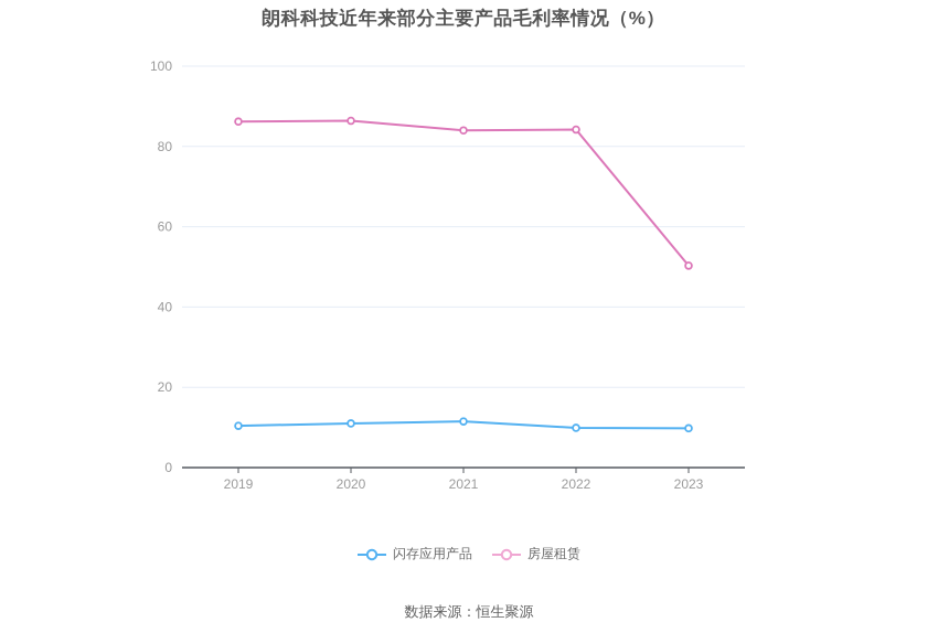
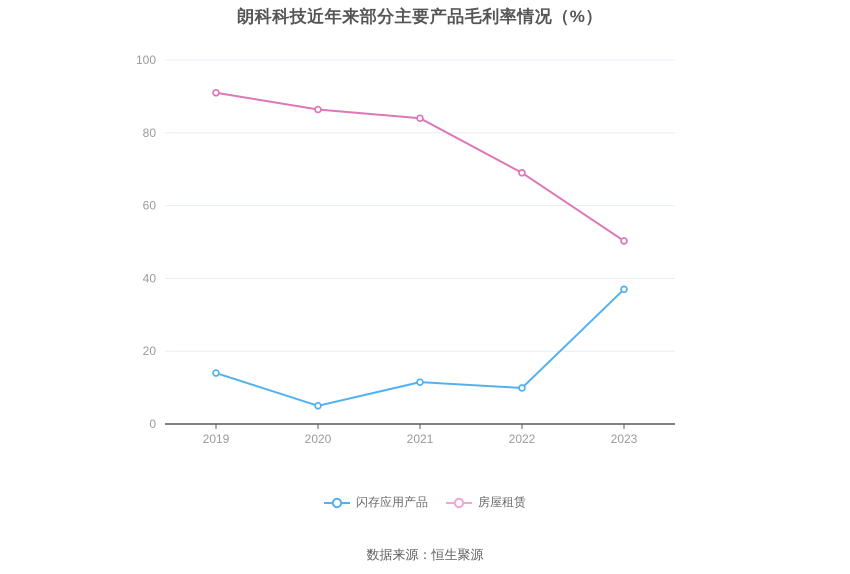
闪存应用产品/2019: 10 -> 14
房屋租赁/2019: 86 -> 91
闪存应用产品/2020: 11 -> 5
房屋租赁/2022: 84 -> 69
闪存应用产品/2023: 10 -> 37
